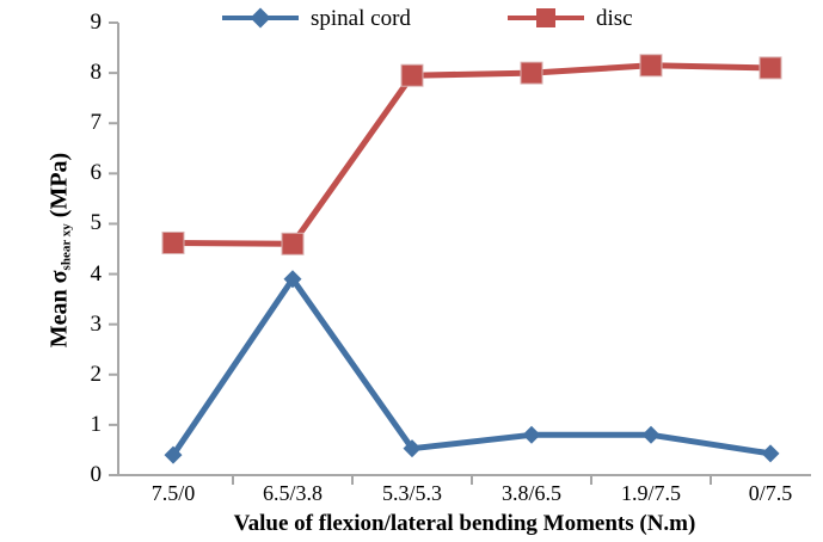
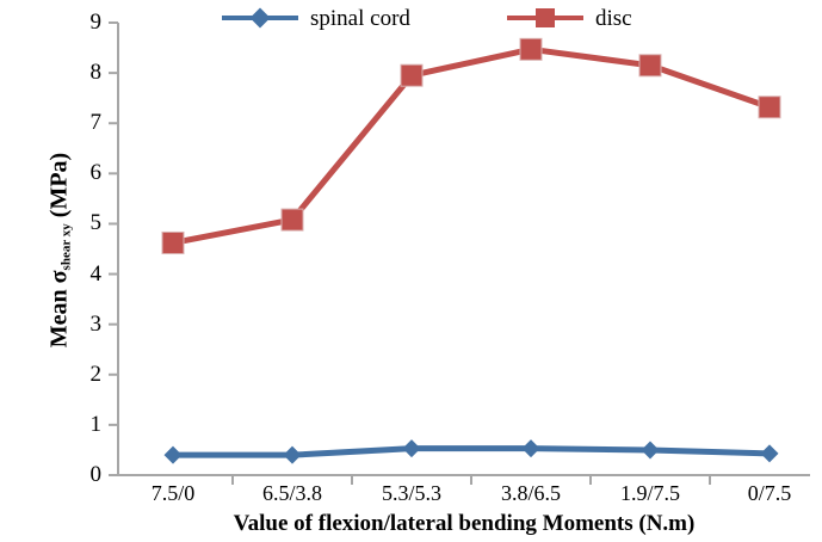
spinal cord/6.5/3.8: 3.9 -> 0.4
disc/6.5/3.8: 4.6 -> 5.1
spinal cord/3.8/6.5: 0.8 -> 0.5
disc/3.8/6.5: 8.0 -> 8.5
spinal cord/1.9/7.5: 0.8 -> 0.5
disc/0/7.5: 8.1 -> 7.3
